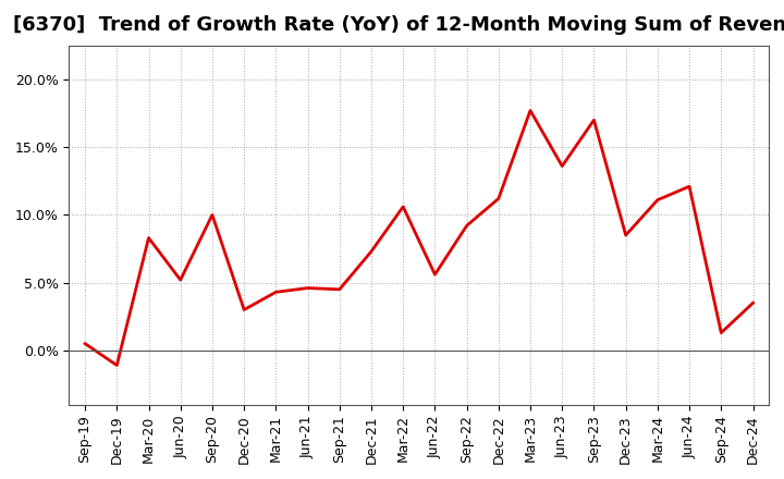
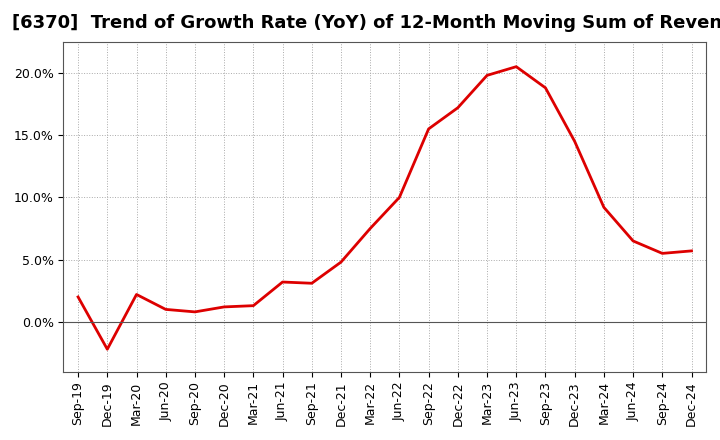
Sep-19: 0.5% -> 2.0%
Dec-19: -1.1% -> -2.2%
Mar-20: 8.3% -> 2.2%
Jun-20: 5.2% -> 1.0%
Sep-20: 10.0% -> 0.8%
Dec-20: 3.0% -> 1.2%
Mar-21: 4.3% -> 1.3%
Jun-21: 4.6% -> 3.2%
Sep-21: 4.5% -> 3.1%
Dec-21: 7.3% -> 4.8%
Mar-22: 10.6% -> 7.5%
Jun-22: 5.6% -> 10.0%
Sep-22: 9.2% -> 15.5%
Dec-22: 11.2% -> 17.2%
Mar-23: 17.7% -> 19.8%
Jun-23: 13.6% -> 20.5%
Sep-23: 17.0% -> 18.8%
Dec-23: 8.5% -> 14.5%
Mar-24: 11.1% -> 9.2%
Jun-24: 12.1% -> 6.5%
Sep-24: 1.3% -> 5.5%
Dec-24: 3.5% -> 5.7%
